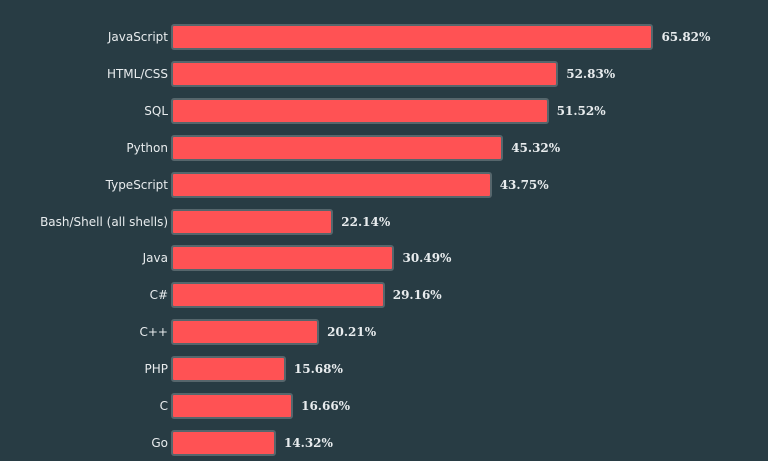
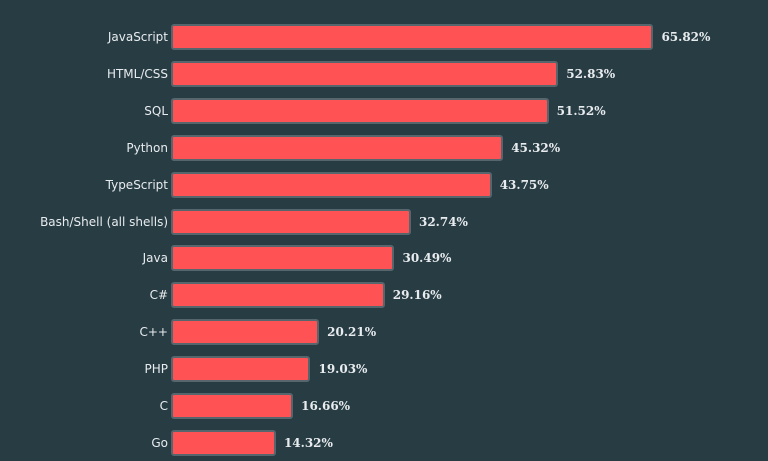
Bash/Shell (all shells): 22.14% -> 32.74%
PHP: 15.68% -> 19.03%
